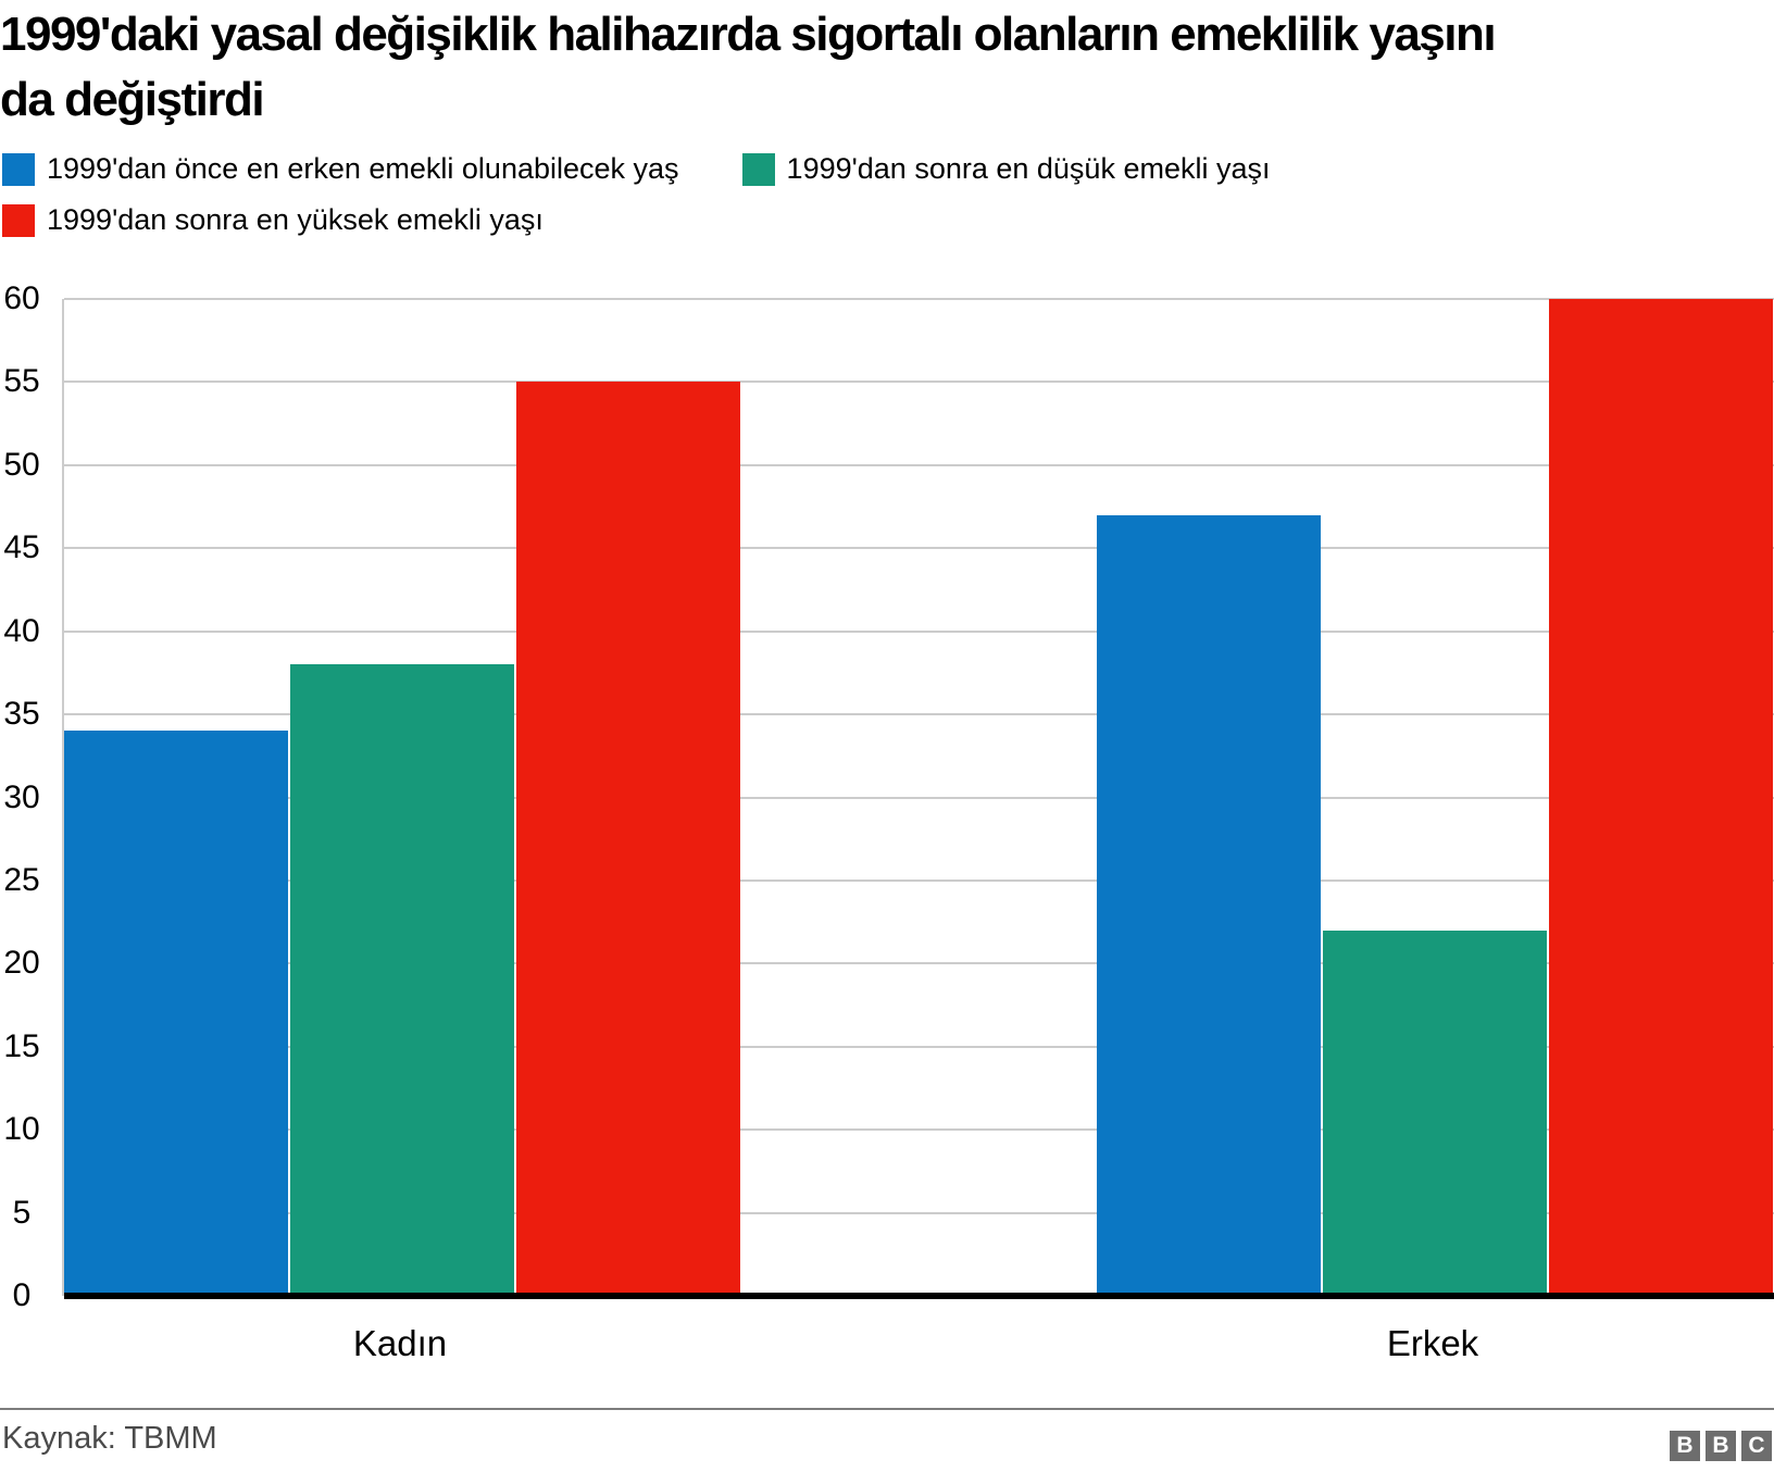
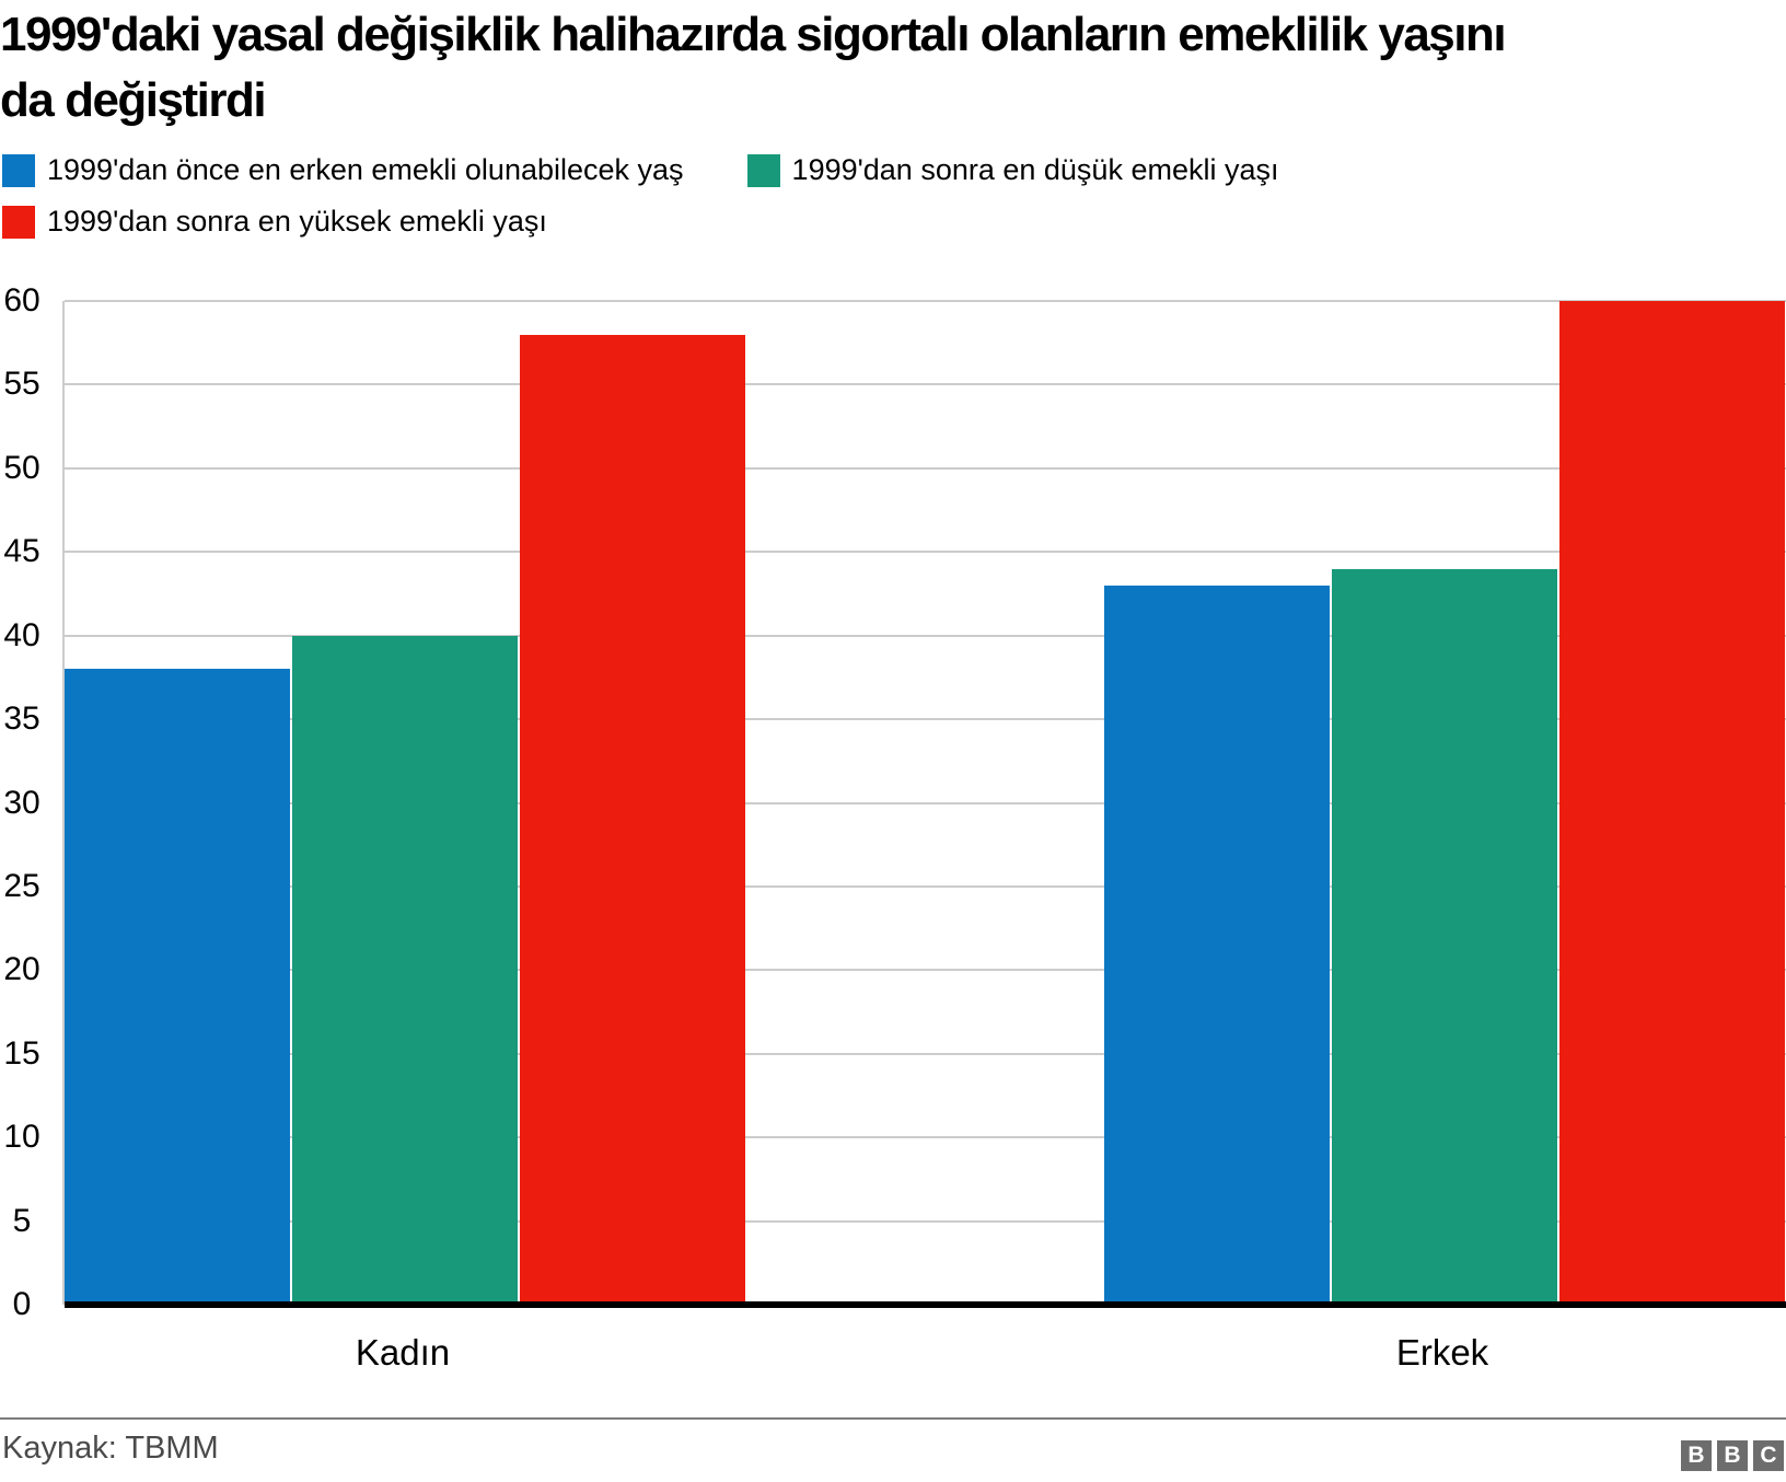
1999'dan önce en erken emekli olunabilecek yaş/Kadın: 34 -> 38
1999'dan sonra en düşük emekli yaşı/Kadın: 38 -> 40
1999'dan sonra en yüksek emekli yaşı/Kadın: 55 -> 58
1999'dan önce en erken emekli olunabilecek yaş/Erkek: 47 -> 43
1999'dan sonra en düşük emekli yaşı/Erkek: 22 -> 44
